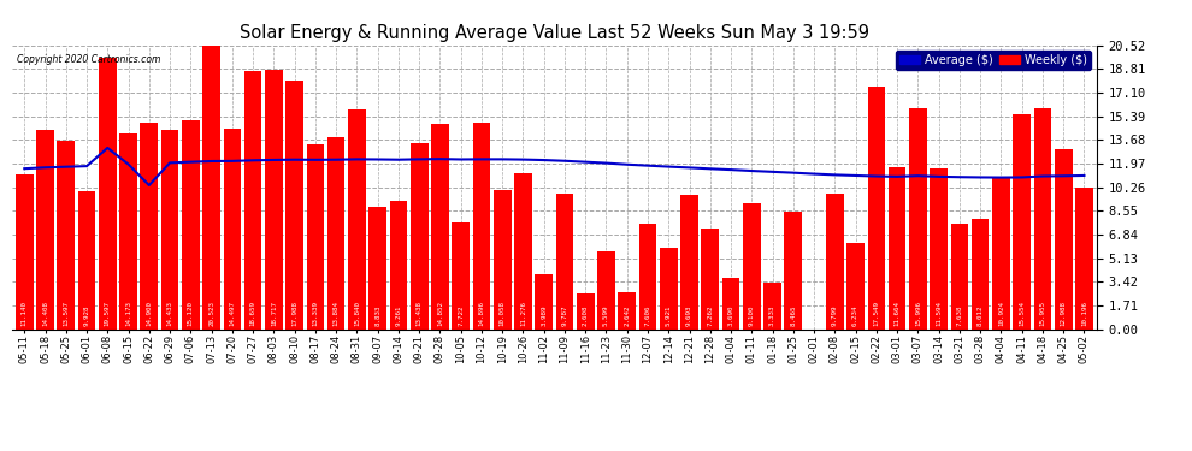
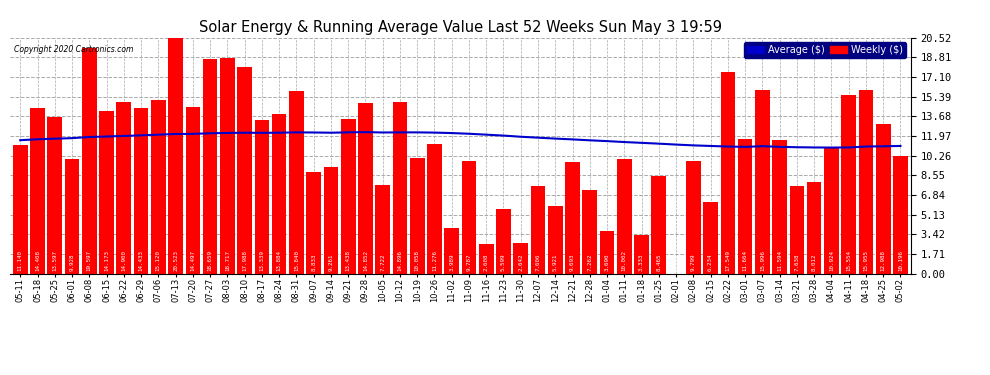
Average ($)/06-08: 13.1 -> 11.9
Average ($)/06-22: 10.4 -> 12.0
Weekly ($)/01-11: 9.1 -> 10.0
